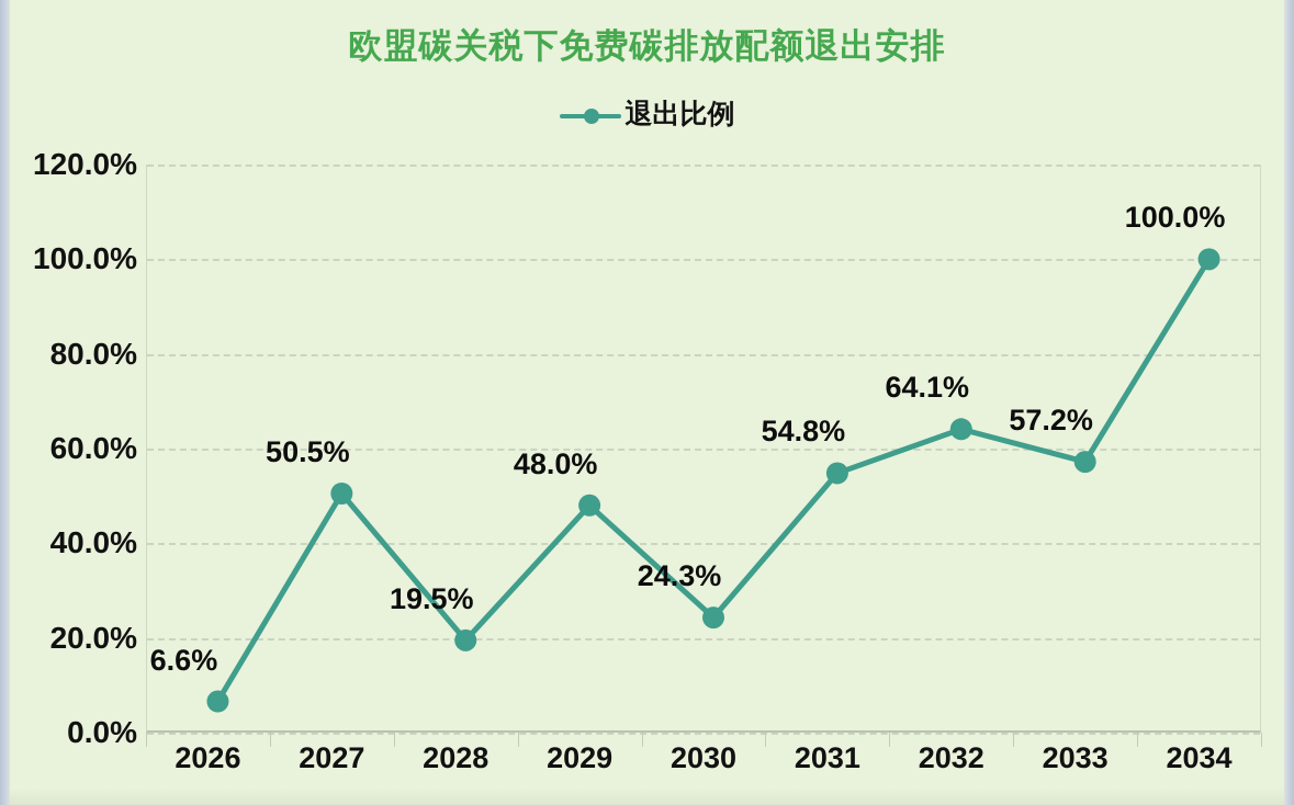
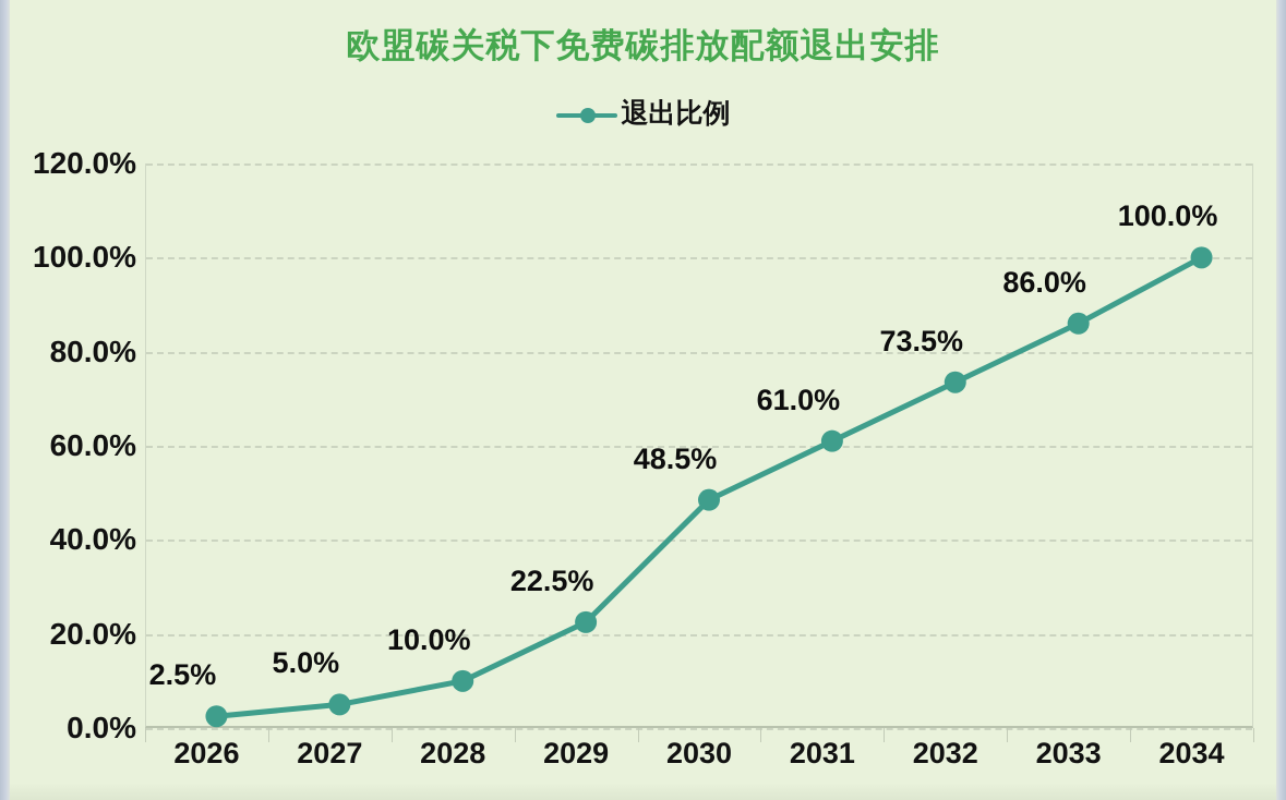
2026: 6.6% -> 2.5%
2027: 50.5% -> 5.0%
2028: 19.5% -> 10.0%
2029: 48.0% -> 22.5%
2030: 24.3% -> 48.5%
2031: 54.8% -> 61.0%
2032: 64.1% -> 73.5%
2033: 57.2% -> 86.0%
